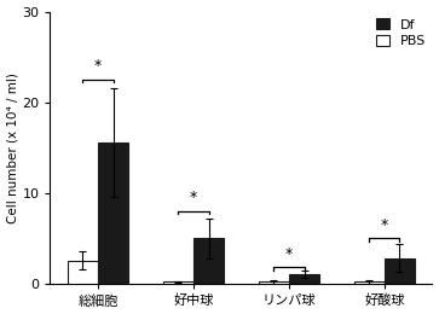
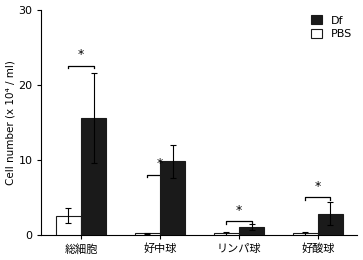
Df/好中球: 5.0 -> 9.8
